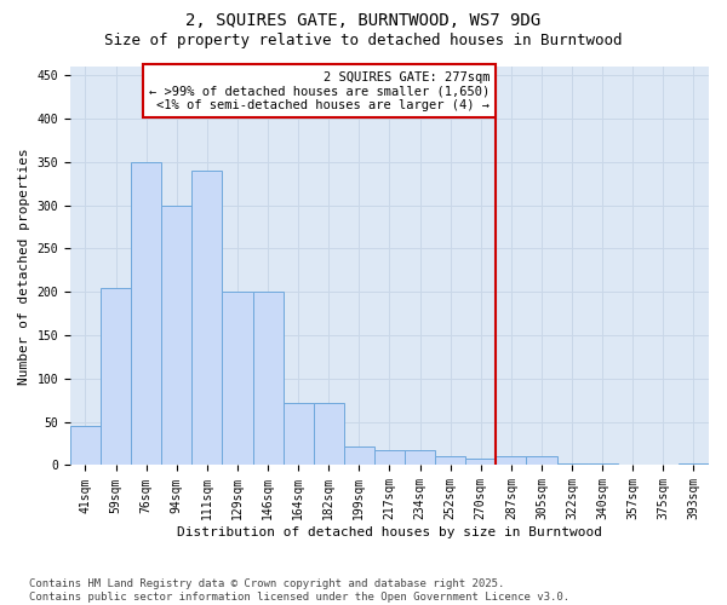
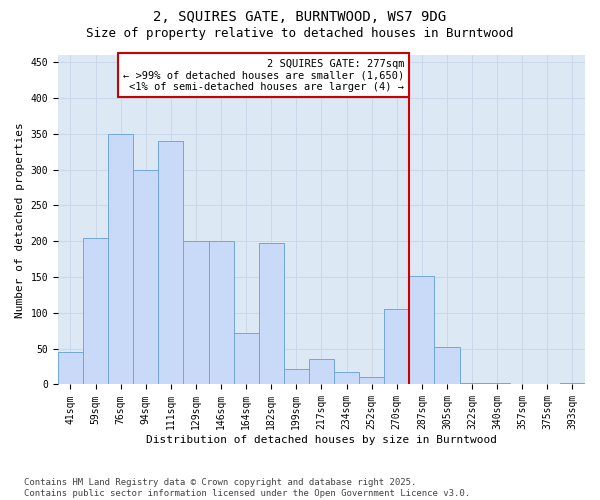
182sqm: 72 -> 198
217sqm: 18 -> 36
270sqm: 8 -> 106
287sqm: 10 -> 152
305sqm: 10 -> 52
